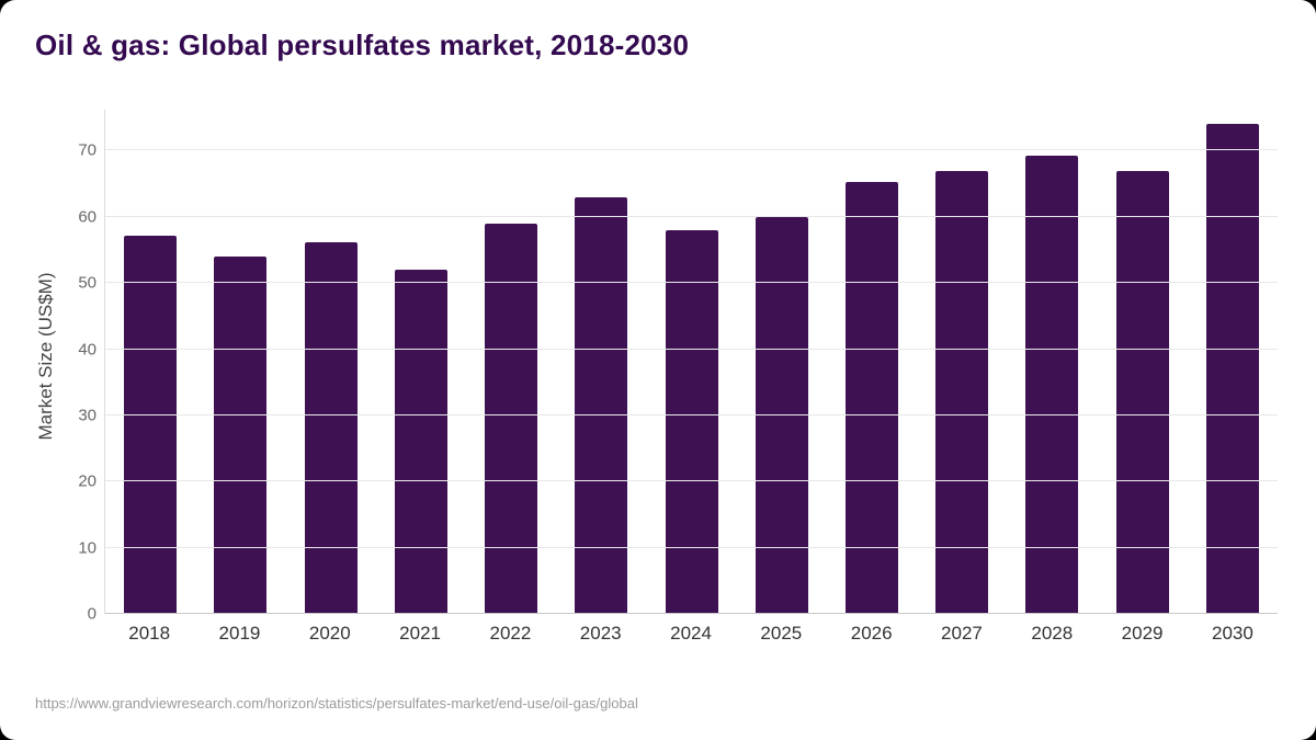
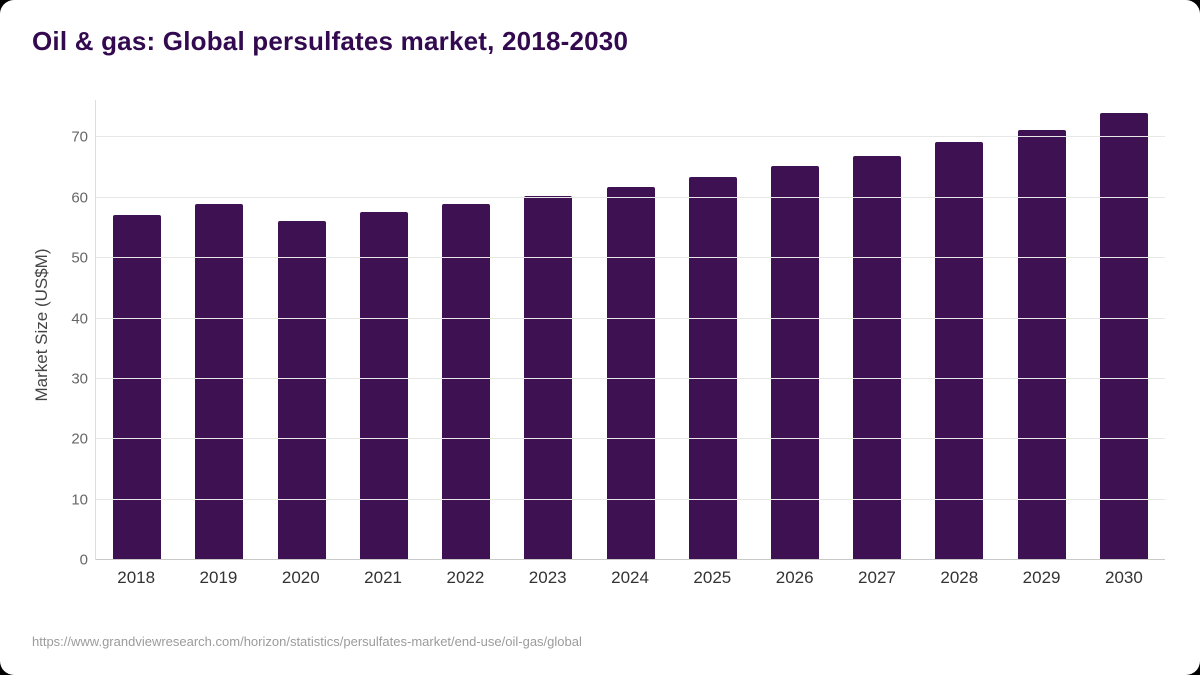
2019: 54 -> 59
2021: 52 -> 58
2023: 63 -> 60
2024: 58 -> 62
2025: 60 -> 64
2029: 67 -> 71
